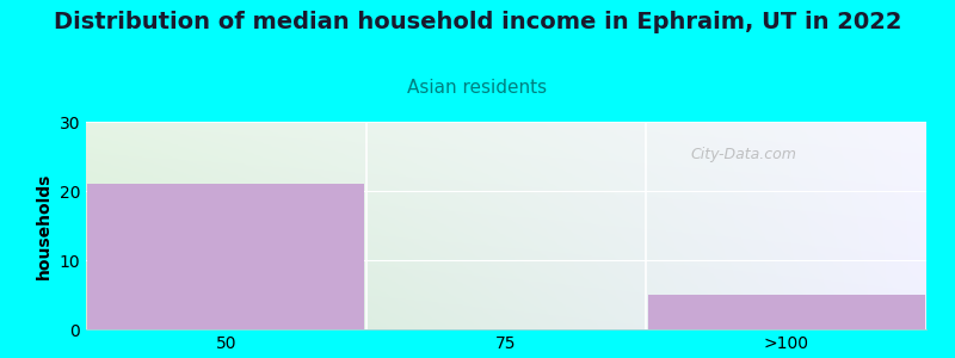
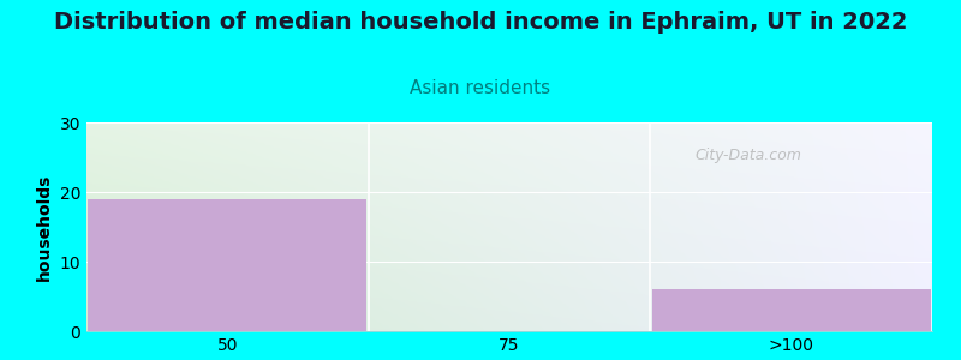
50: 21 -> 19
>100: 5 -> 6
